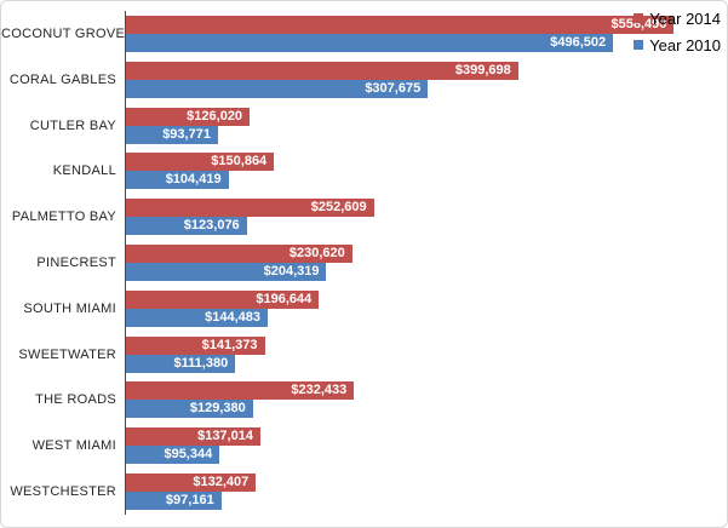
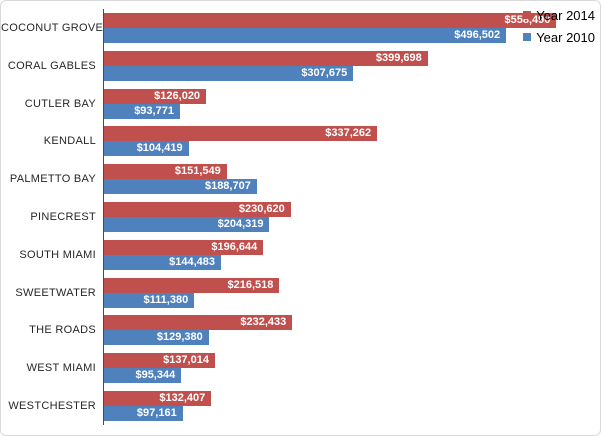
Year 2014/KENDALL: $150,864 -> $337,262
Year 2014/PALMETTO BAY: $252,609 -> $151,549
Year 2010/PALMETTO BAY: $123,076 -> $188,707
Year 2014/SWEETWATER: $141,373 -> $216,518
